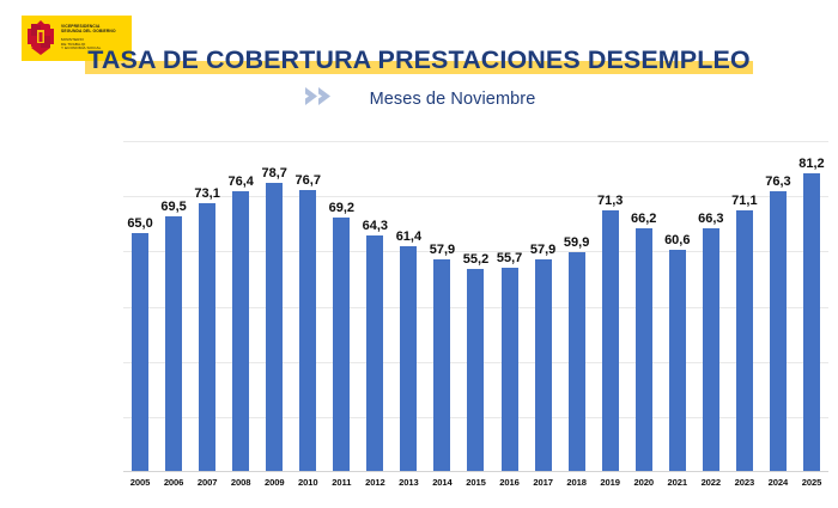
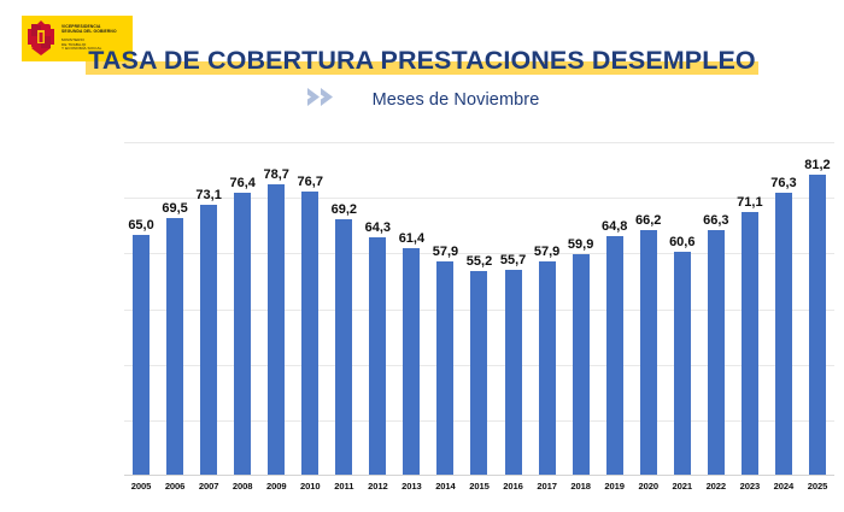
2019: 71,3 -> 64,8
